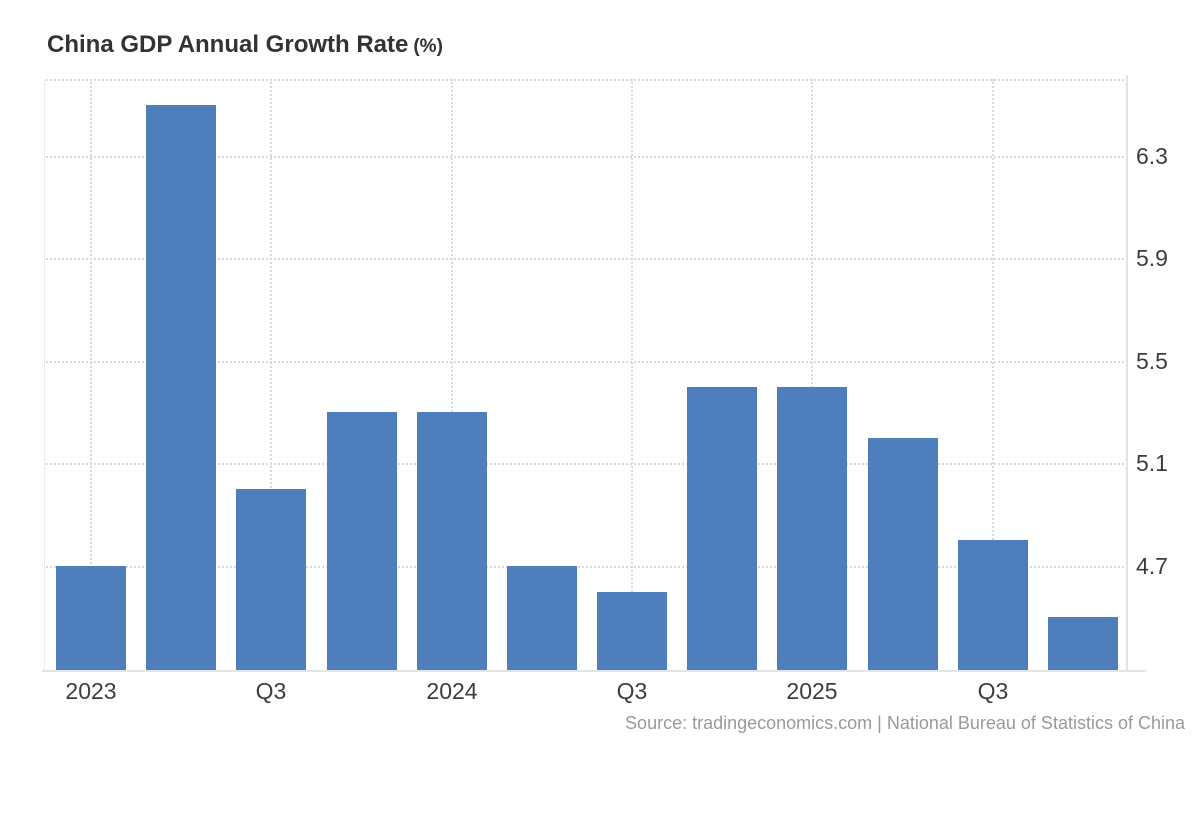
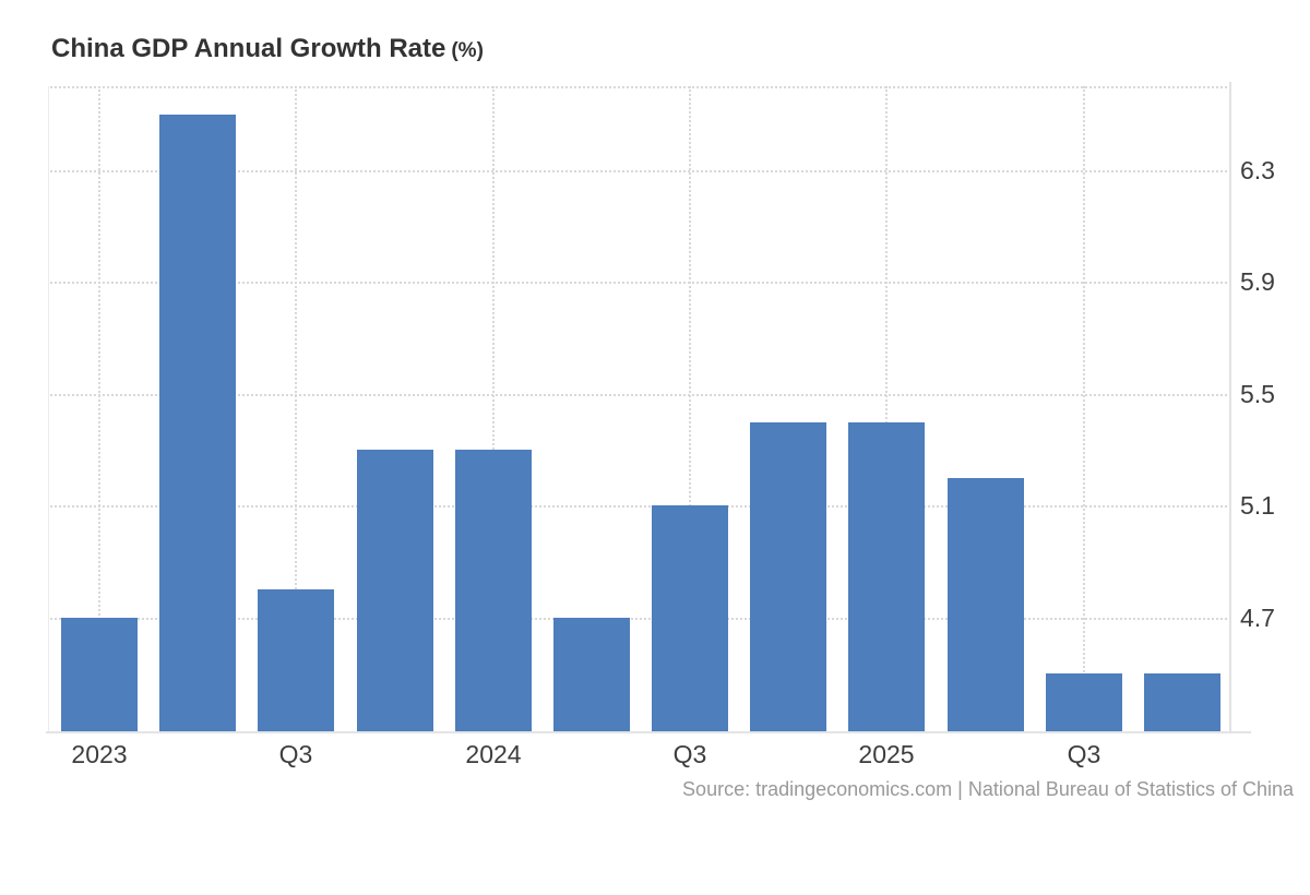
2023 Q3: 5.0 -> 4.8
2024 Q3: 4.6 -> 5.1
2025 Q3: 4.8 -> 4.5
